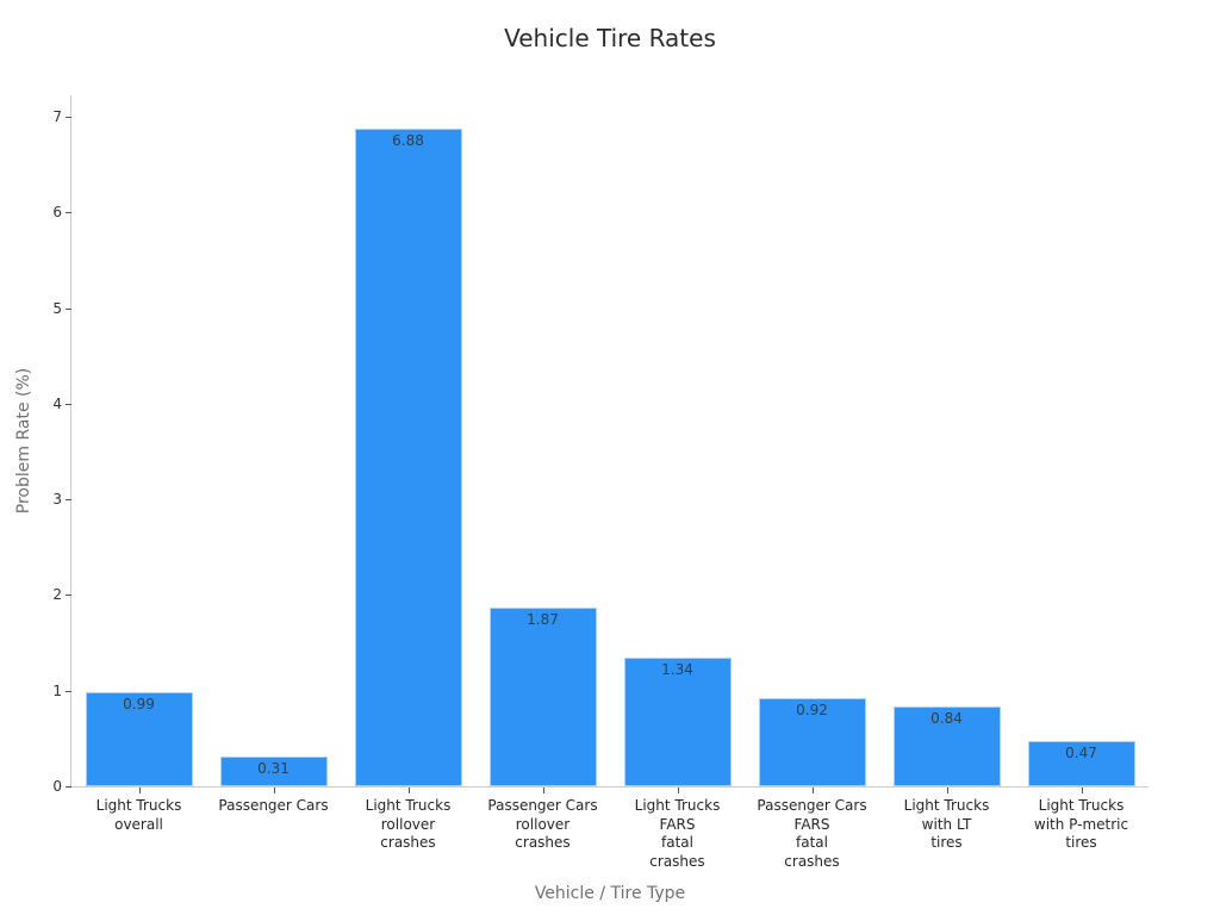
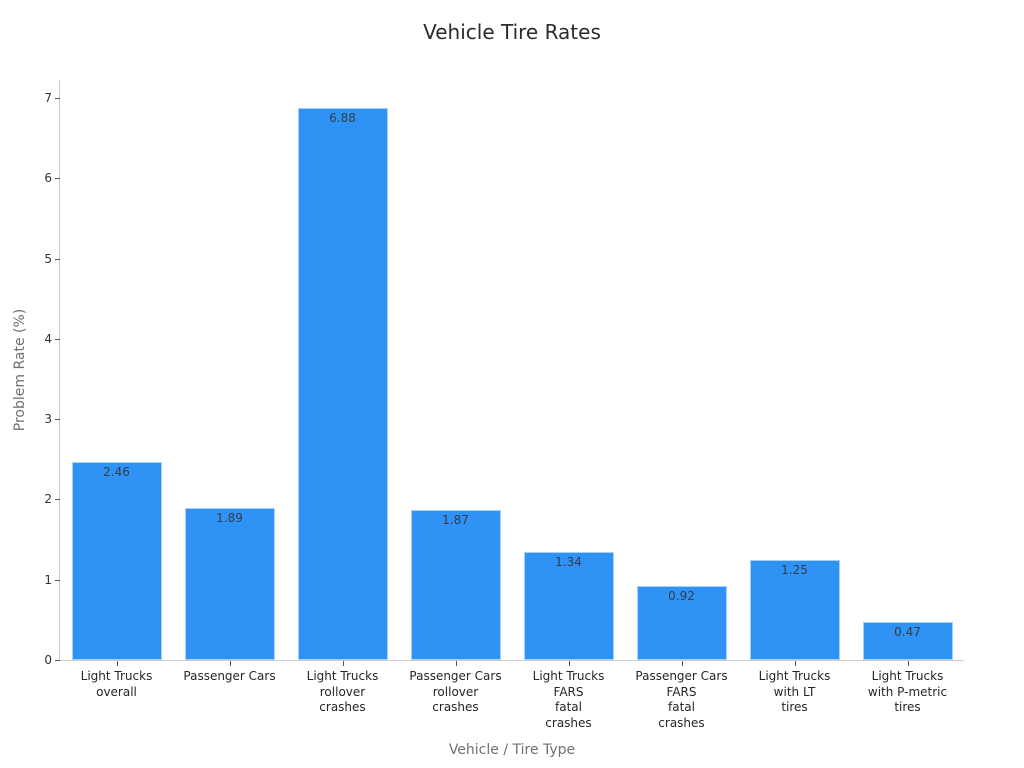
Light Trucks overall: 0.99 -> 2.46
Passenger Cars: 0.31 -> 1.89
Light Trucks with LT tires: 0.84 -> 1.25
